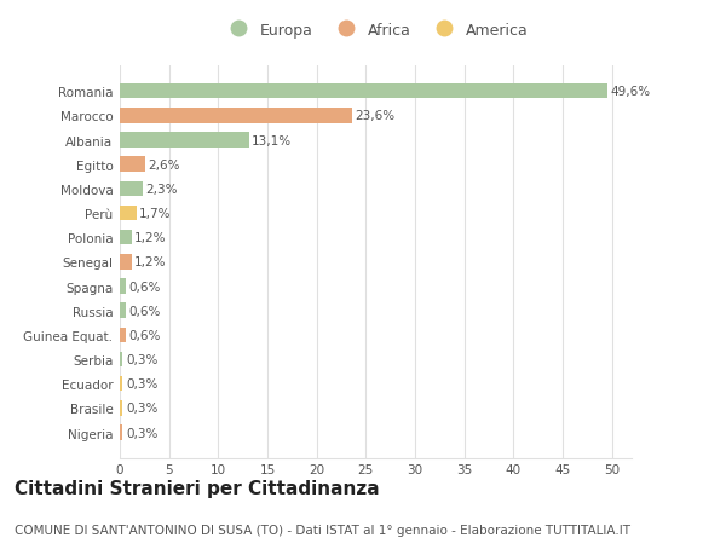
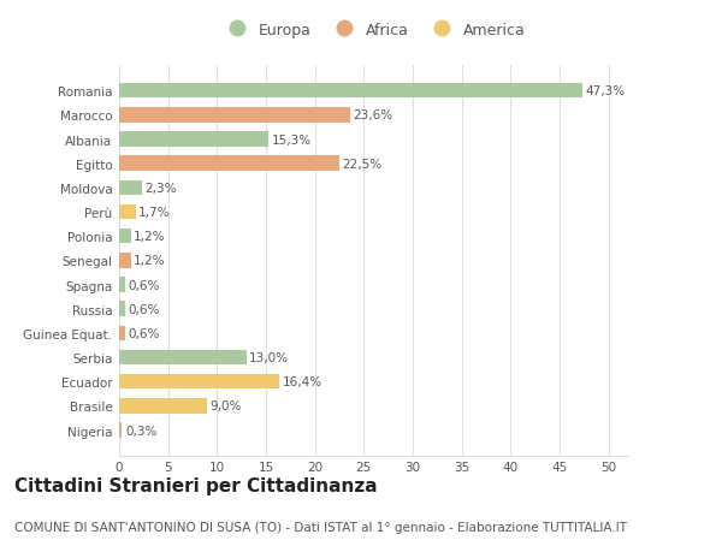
Romania: 49,6% -> 47,3%
Albania: 13,1% -> 15,3%
Egitto: 2,6% -> 22,5%
Serbia: 0,3% -> 13,0%
Ecuador: 0,3% -> 16,4%
Brasile: 0,3% -> 9,0%
